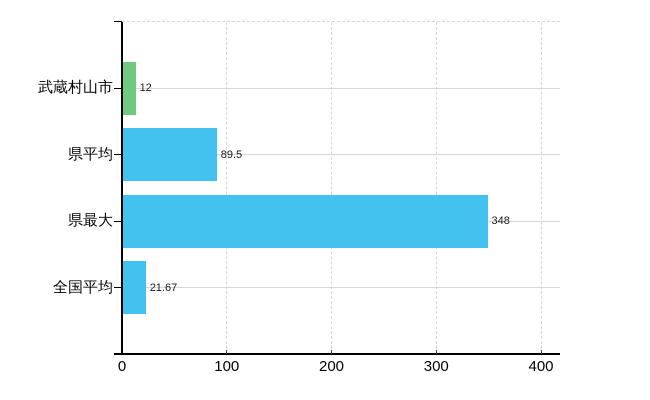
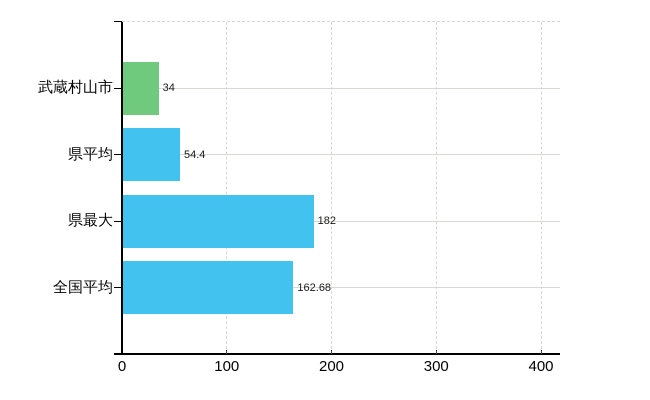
武蔵村山市: 12 -> 34
県平均: 89.5 -> 54.4
県最大: 348 -> 182
全国平均: 21.67 -> 162.68
